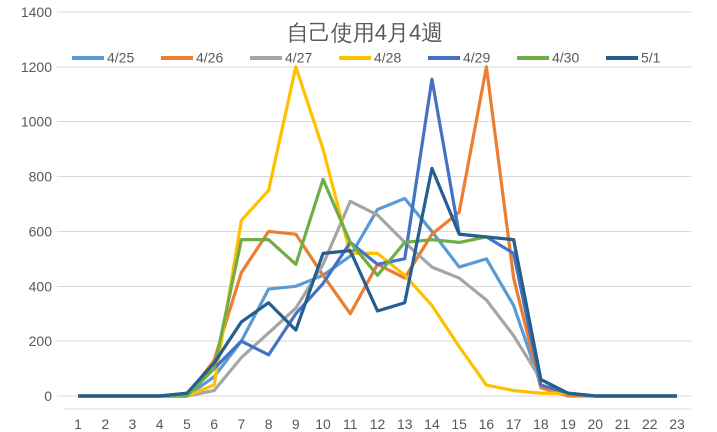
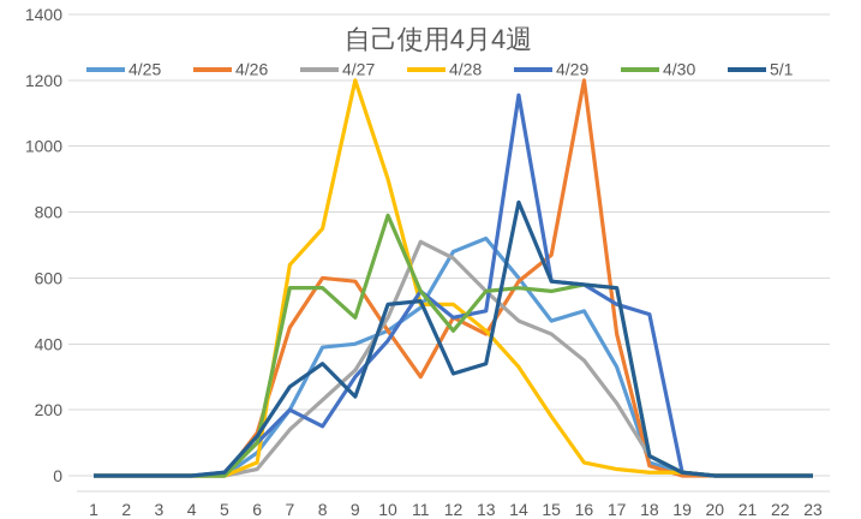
4/29/18: 40 -> 490
